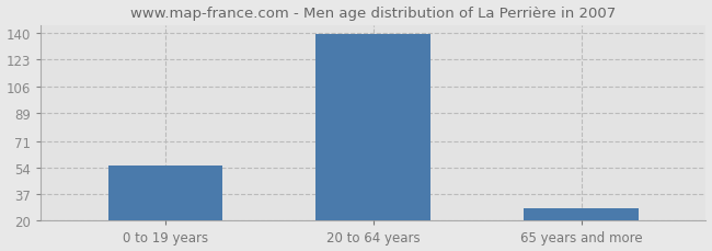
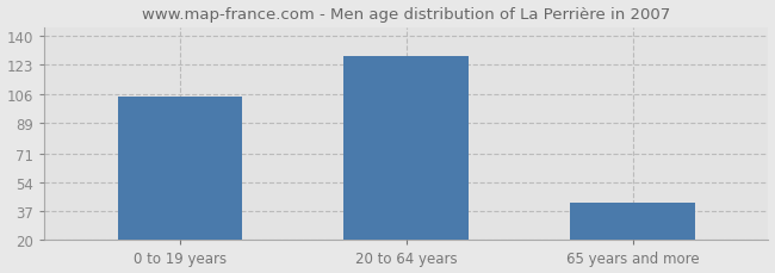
0 to 19 years: 55 -> 104
20 to 64 years: 139 -> 128
65 years and more: 28 -> 42
